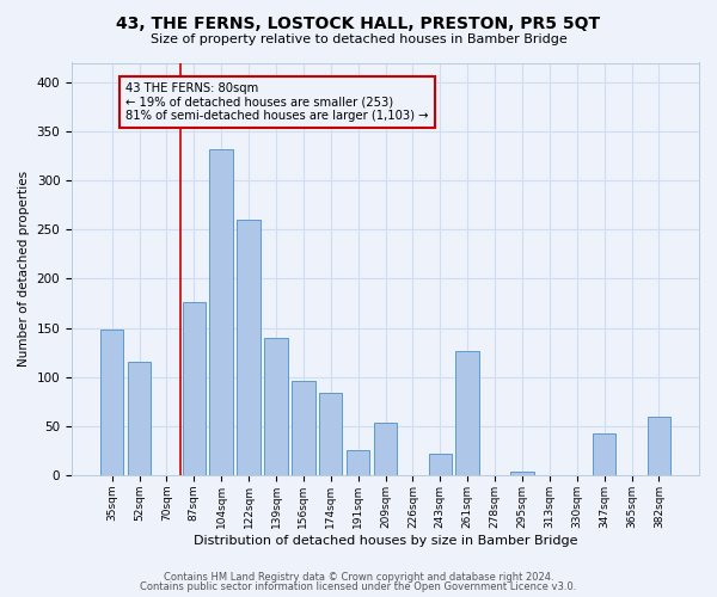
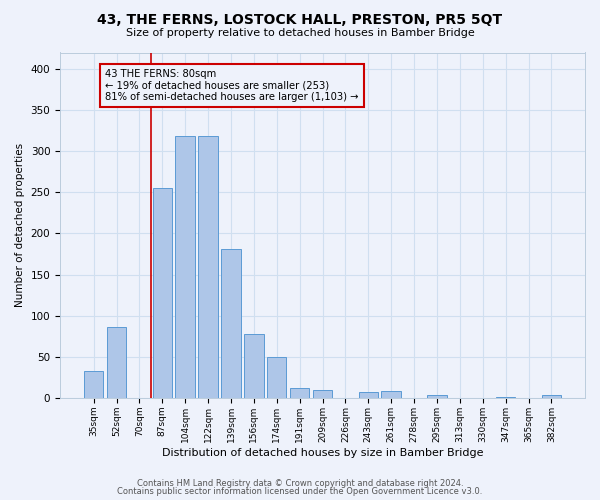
35sqm: 148 -> 33
52sqm: 116 -> 86
87sqm: 176 -> 255
104sqm: 332 -> 318
122sqm: 260 -> 319
139sqm: 140 -> 181
156sqm: 96 -> 78
174sqm: 84 -> 50
191sqm: 26 -> 12
209sqm: 54 -> 10
243sqm: 22 -> 7
261sqm: 126 -> 9
347sqm: 42 -> 1
382sqm: 60 -> 4
